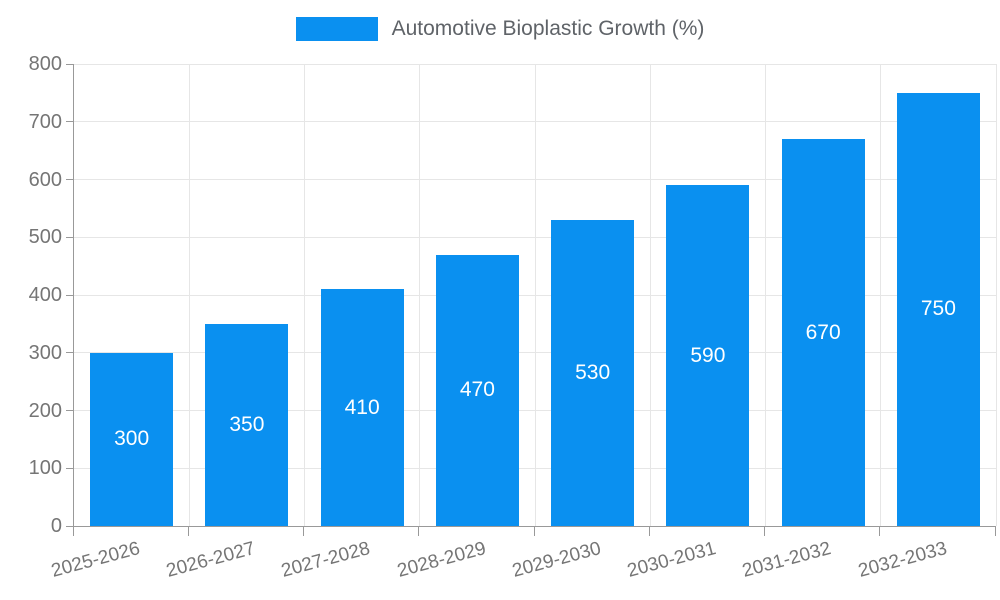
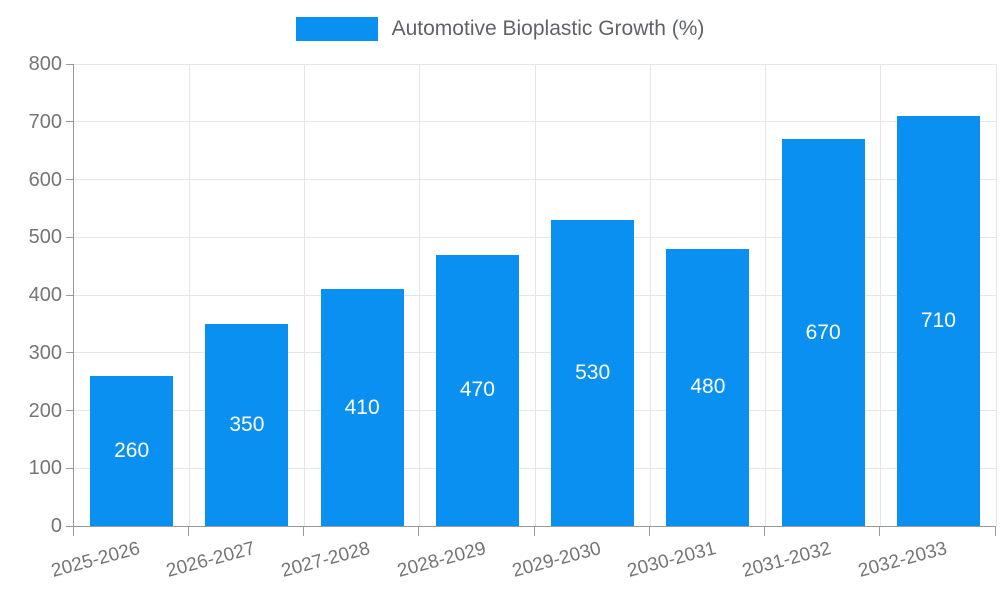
2025-2026: 300 -> 260
2030-2031: 590 -> 480
2032-2033: 750 -> 710
